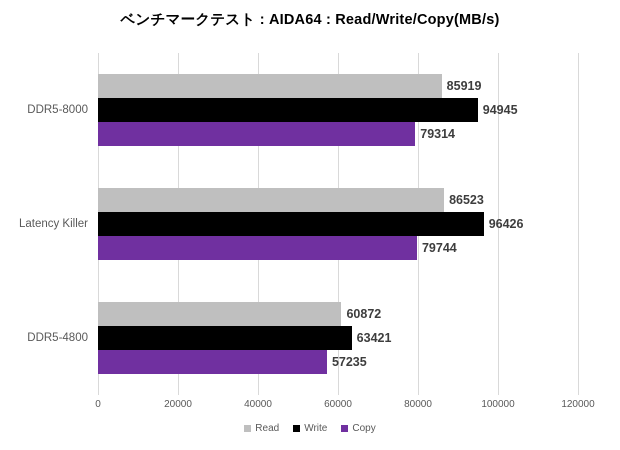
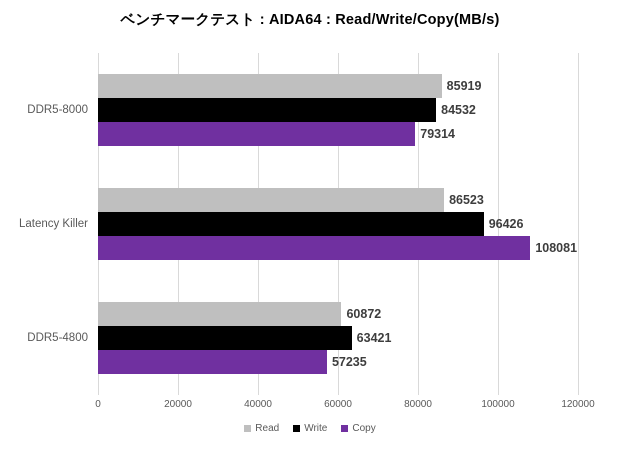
Write/DDR5-8000: 94945 -> 84532
Copy/Latency Killer: 79744 -> 108081
